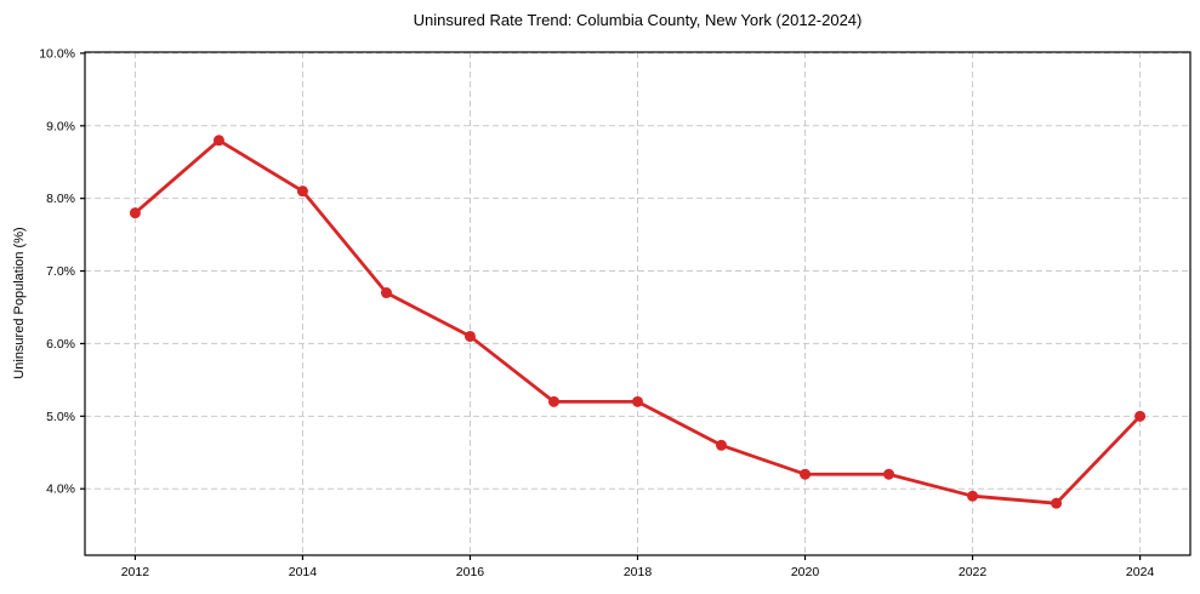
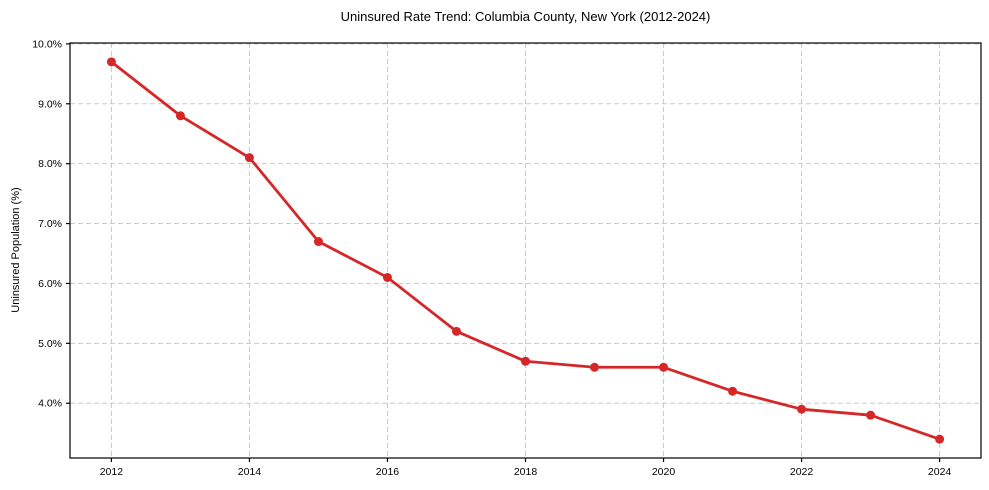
2012: 7.8% -> 9.7%
2018: 5.2% -> 4.7%
2020: 4.2% -> 4.6%
2024: 5.0% -> 3.4%
